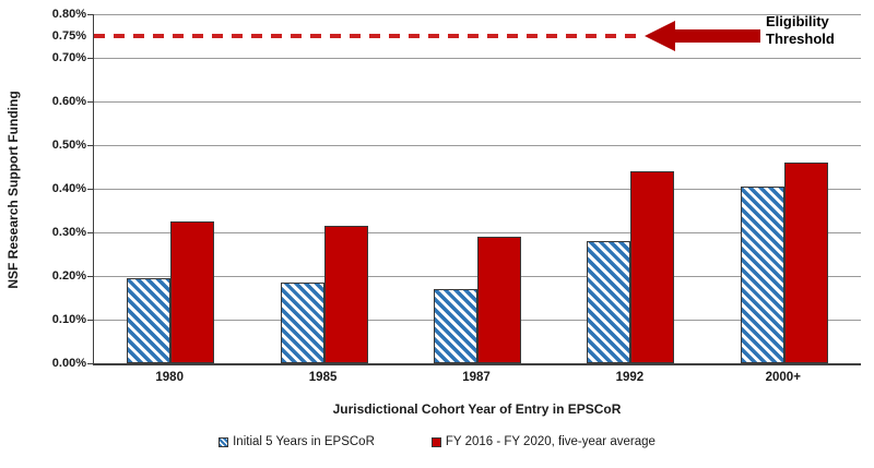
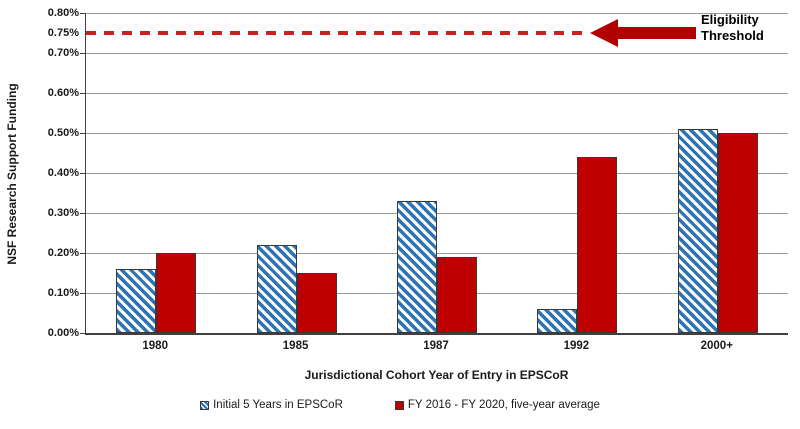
Initial 5 Years in EPSCoR/1980: 0.20% -> 0.16%
FY 2016 - FY 2020, five-year average/1980: 0.33% -> 0.20%
Initial 5 Years in EPSCoR/1985: 0.18% -> 0.22%
FY 2016 - FY 2020, five-year average/1985: 0.32% -> 0.15%
Initial 5 Years in EPSCoR/1987: 0.17% -> 0.33%
FY 2016 - FY 2020, five-year average/1987: 0.29% -> 0.19%
Initial 5 Years in EPSCoR/1992: 0.28% -> 0.06%
Initial 5 Years in EPSCoR/2000+: 0.41% -> 0.51%
FY 2016 - FY 2020, five-year average/2000+: 0.46% -> 0.50%
